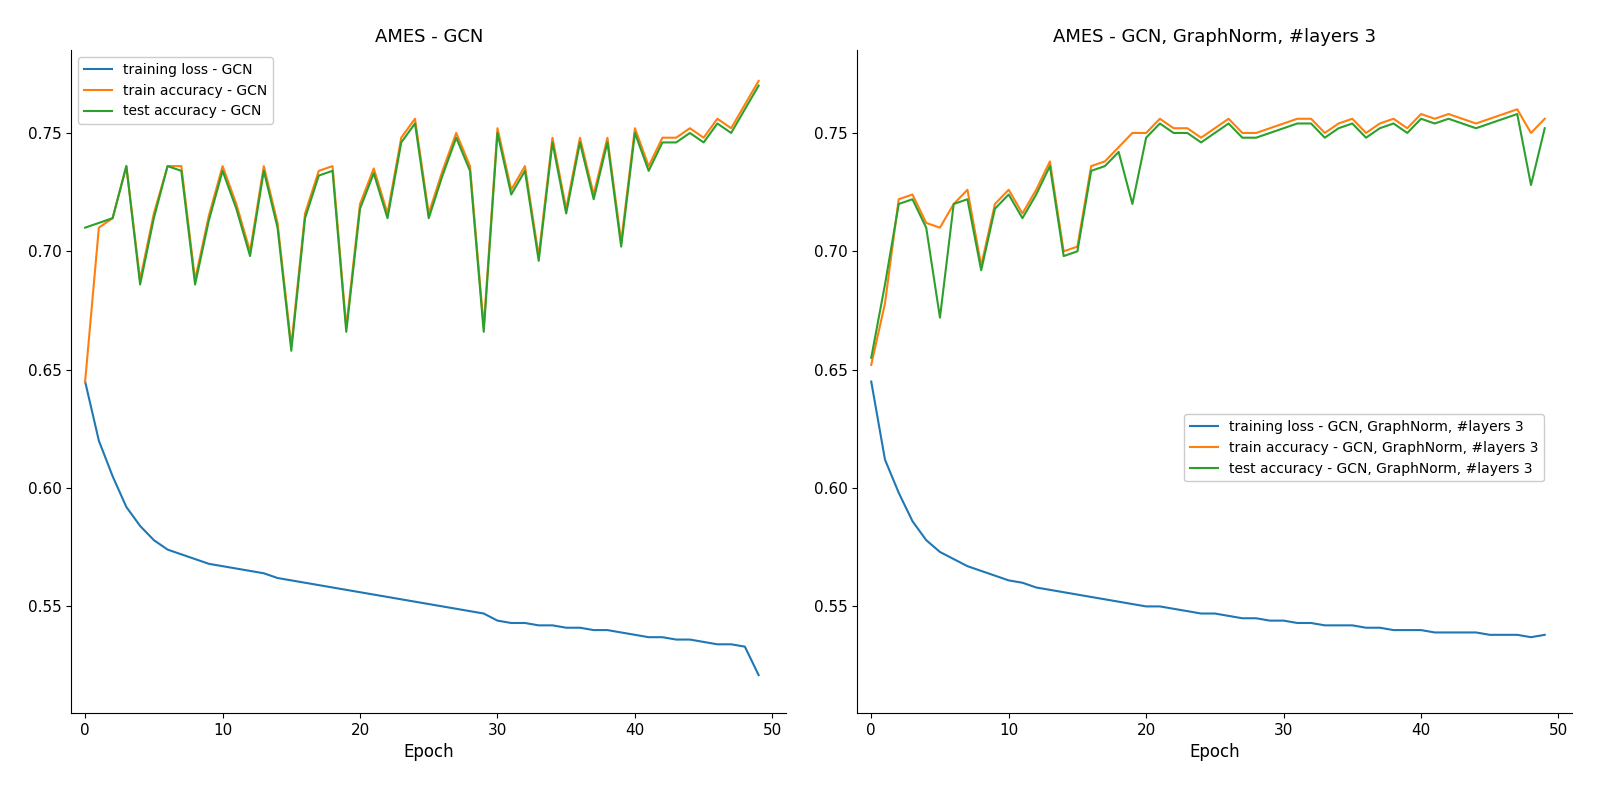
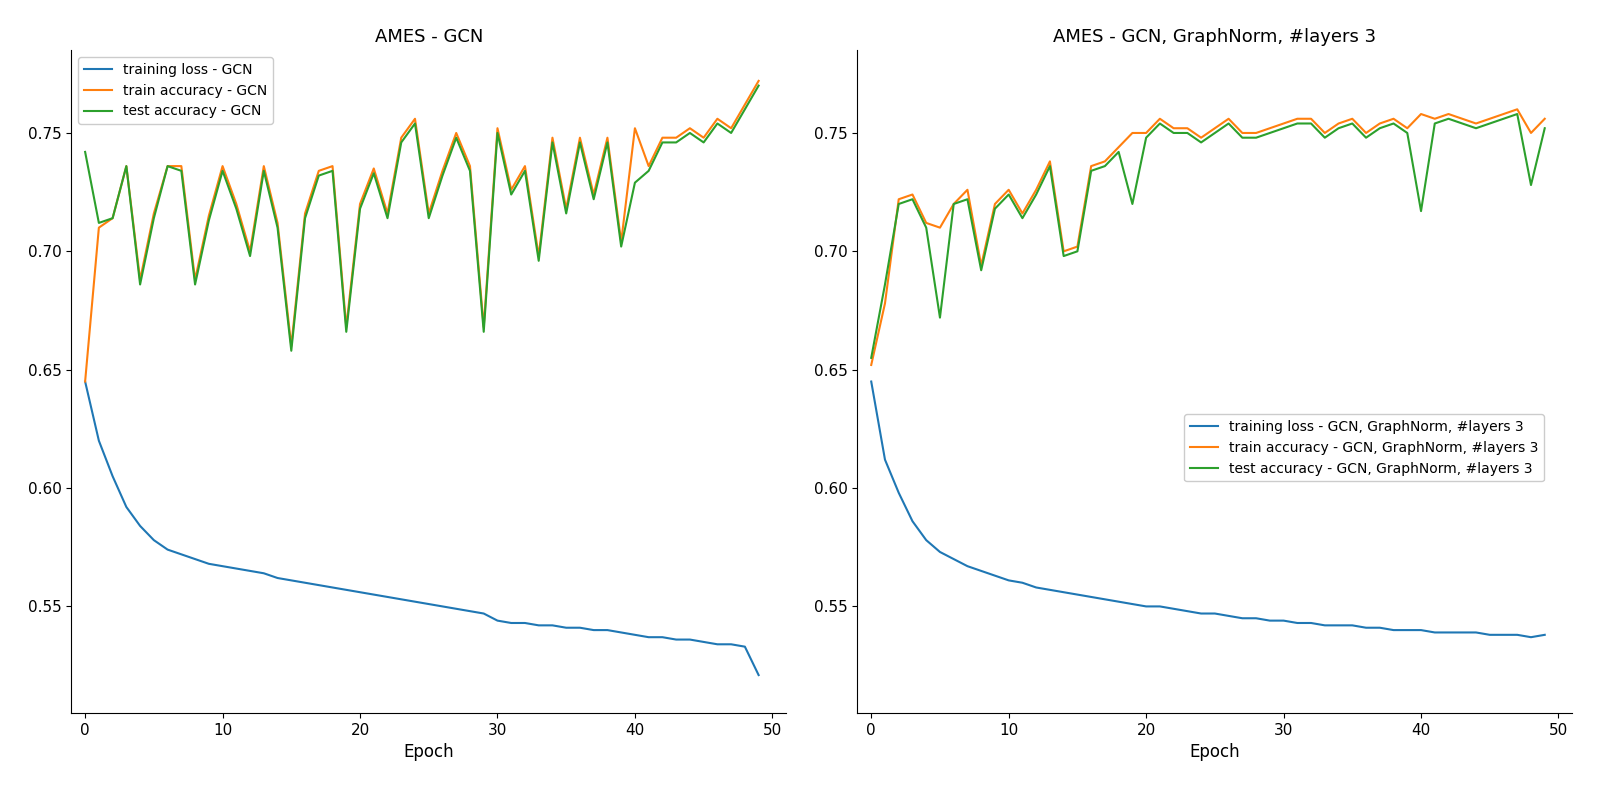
AMES - GCN/test accuracy - GCN/0: 0.710 -> 0.742
AMES - GCN/test accuracy - GCN/40: 0.750 -> 0.729
AMES - GCN, GraphNorm, #layers 3/test accuracy - GCN, GraphNorm, #layers 3/40: 0.756 -> 0.717
